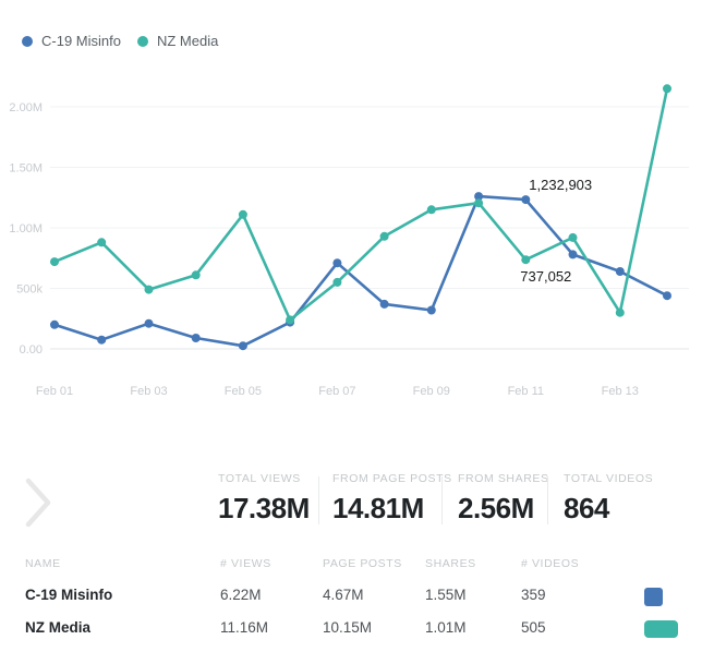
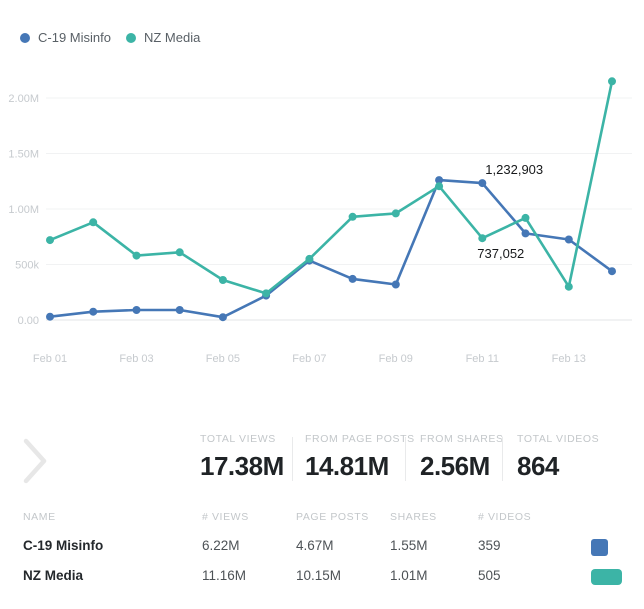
C-19 Misinfo/Feb 01: 0.20M -> 0.03M
C-19 Misinfo/Feb 03: 0.21M -> 0.09M
NZ Media/Feb 03: 0.49M -> 0.58M
NZ Media/Feb 05: 1.11M -> 0.36M
C-19 Misinfo/Feb 07: 0.71M -> 0.54M
NZ Media/Feb 09: 1.15M -> 0.96M
C-19 Misinfo/Feb 13: 0.64M -> 0.72M
